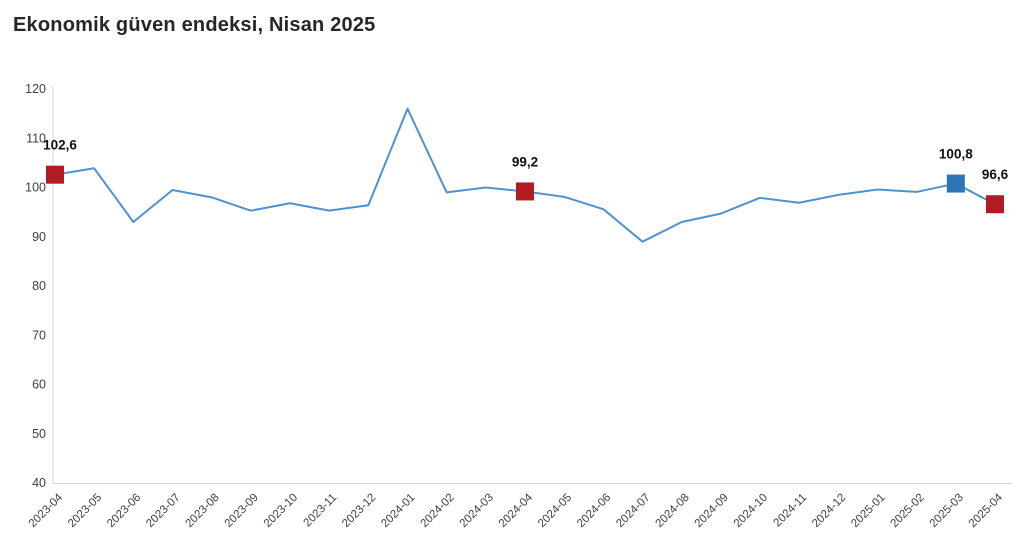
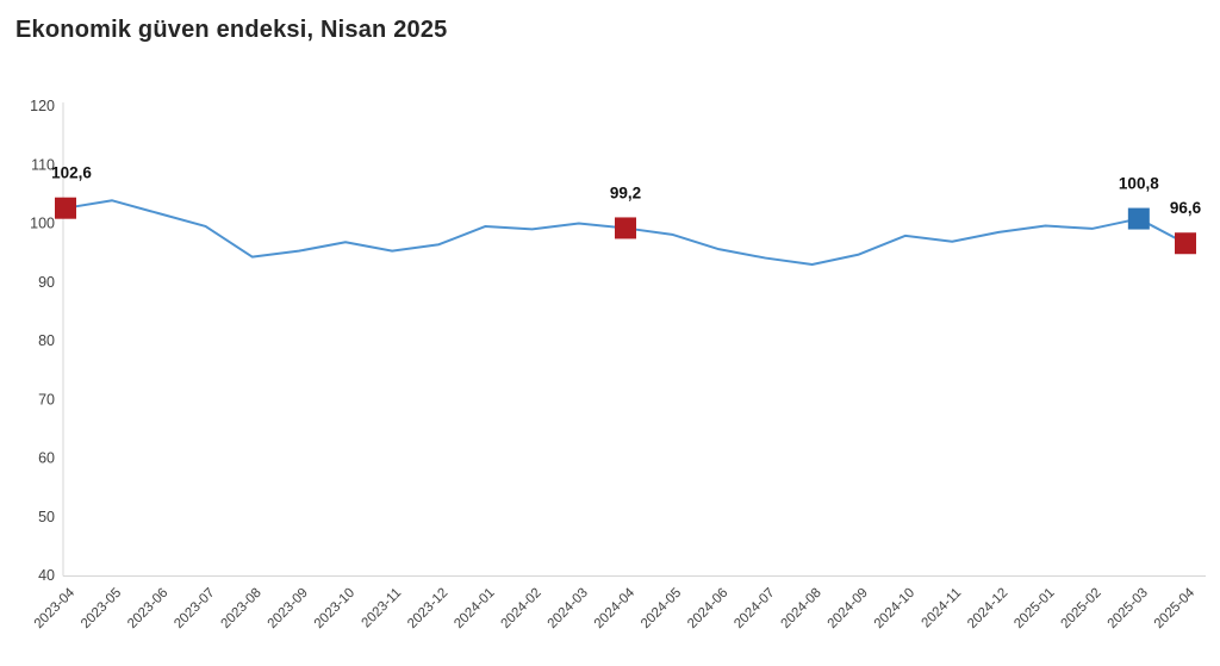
2023-06: 93 -> 102
2023-08: 98 -> 94
2024-01: 116 -> 100
2024-07: 89 -> 94
